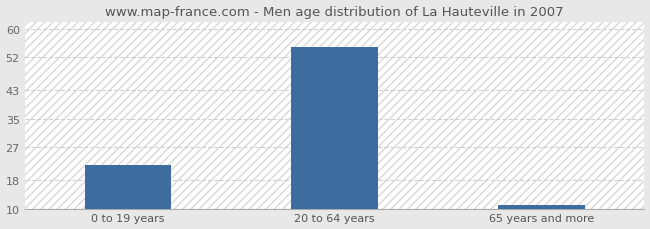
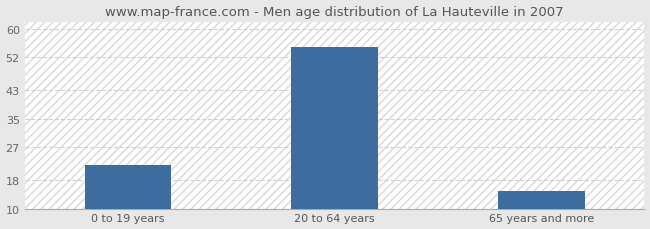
65 years and more: 11 -> 15
